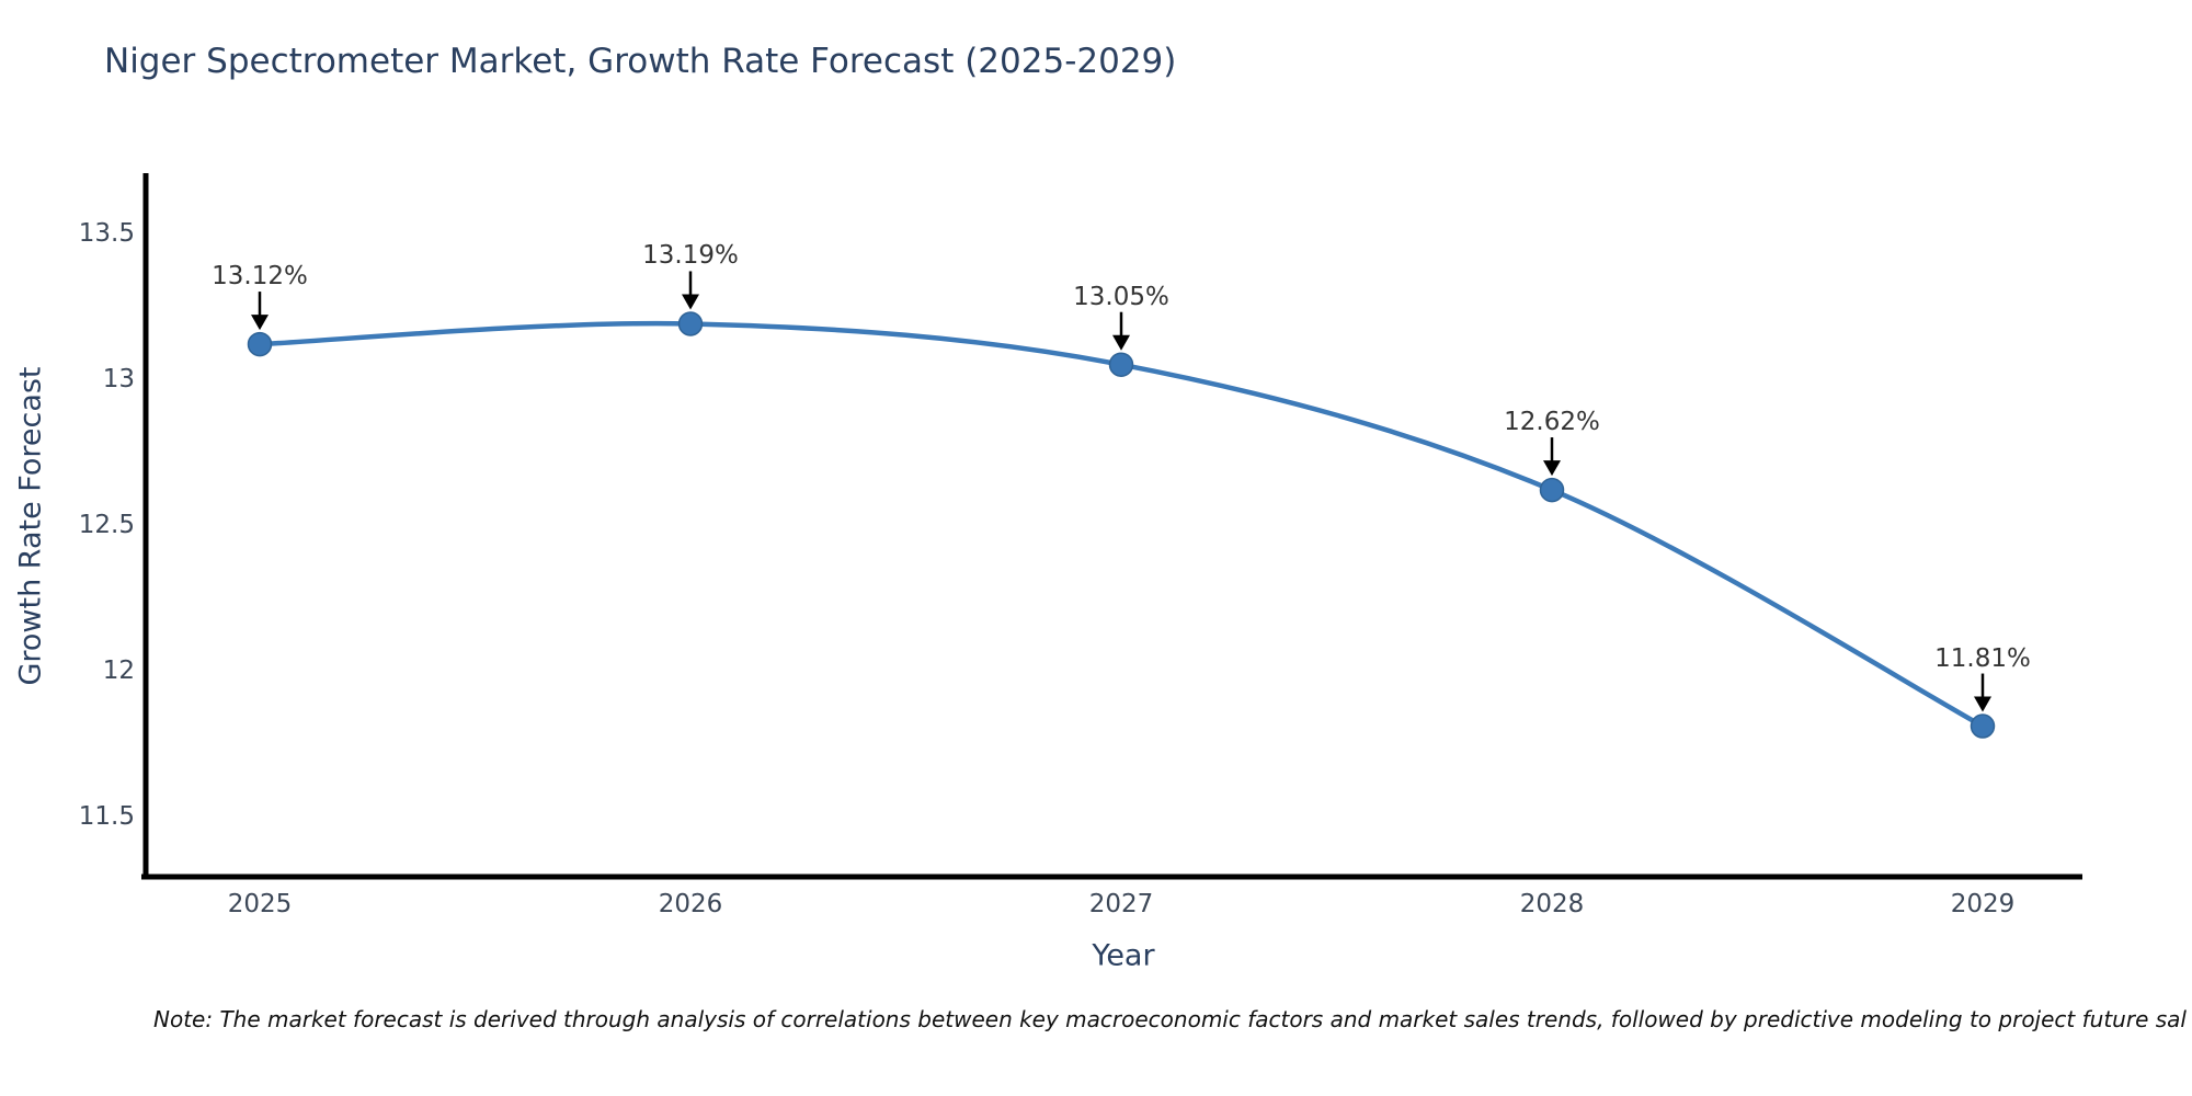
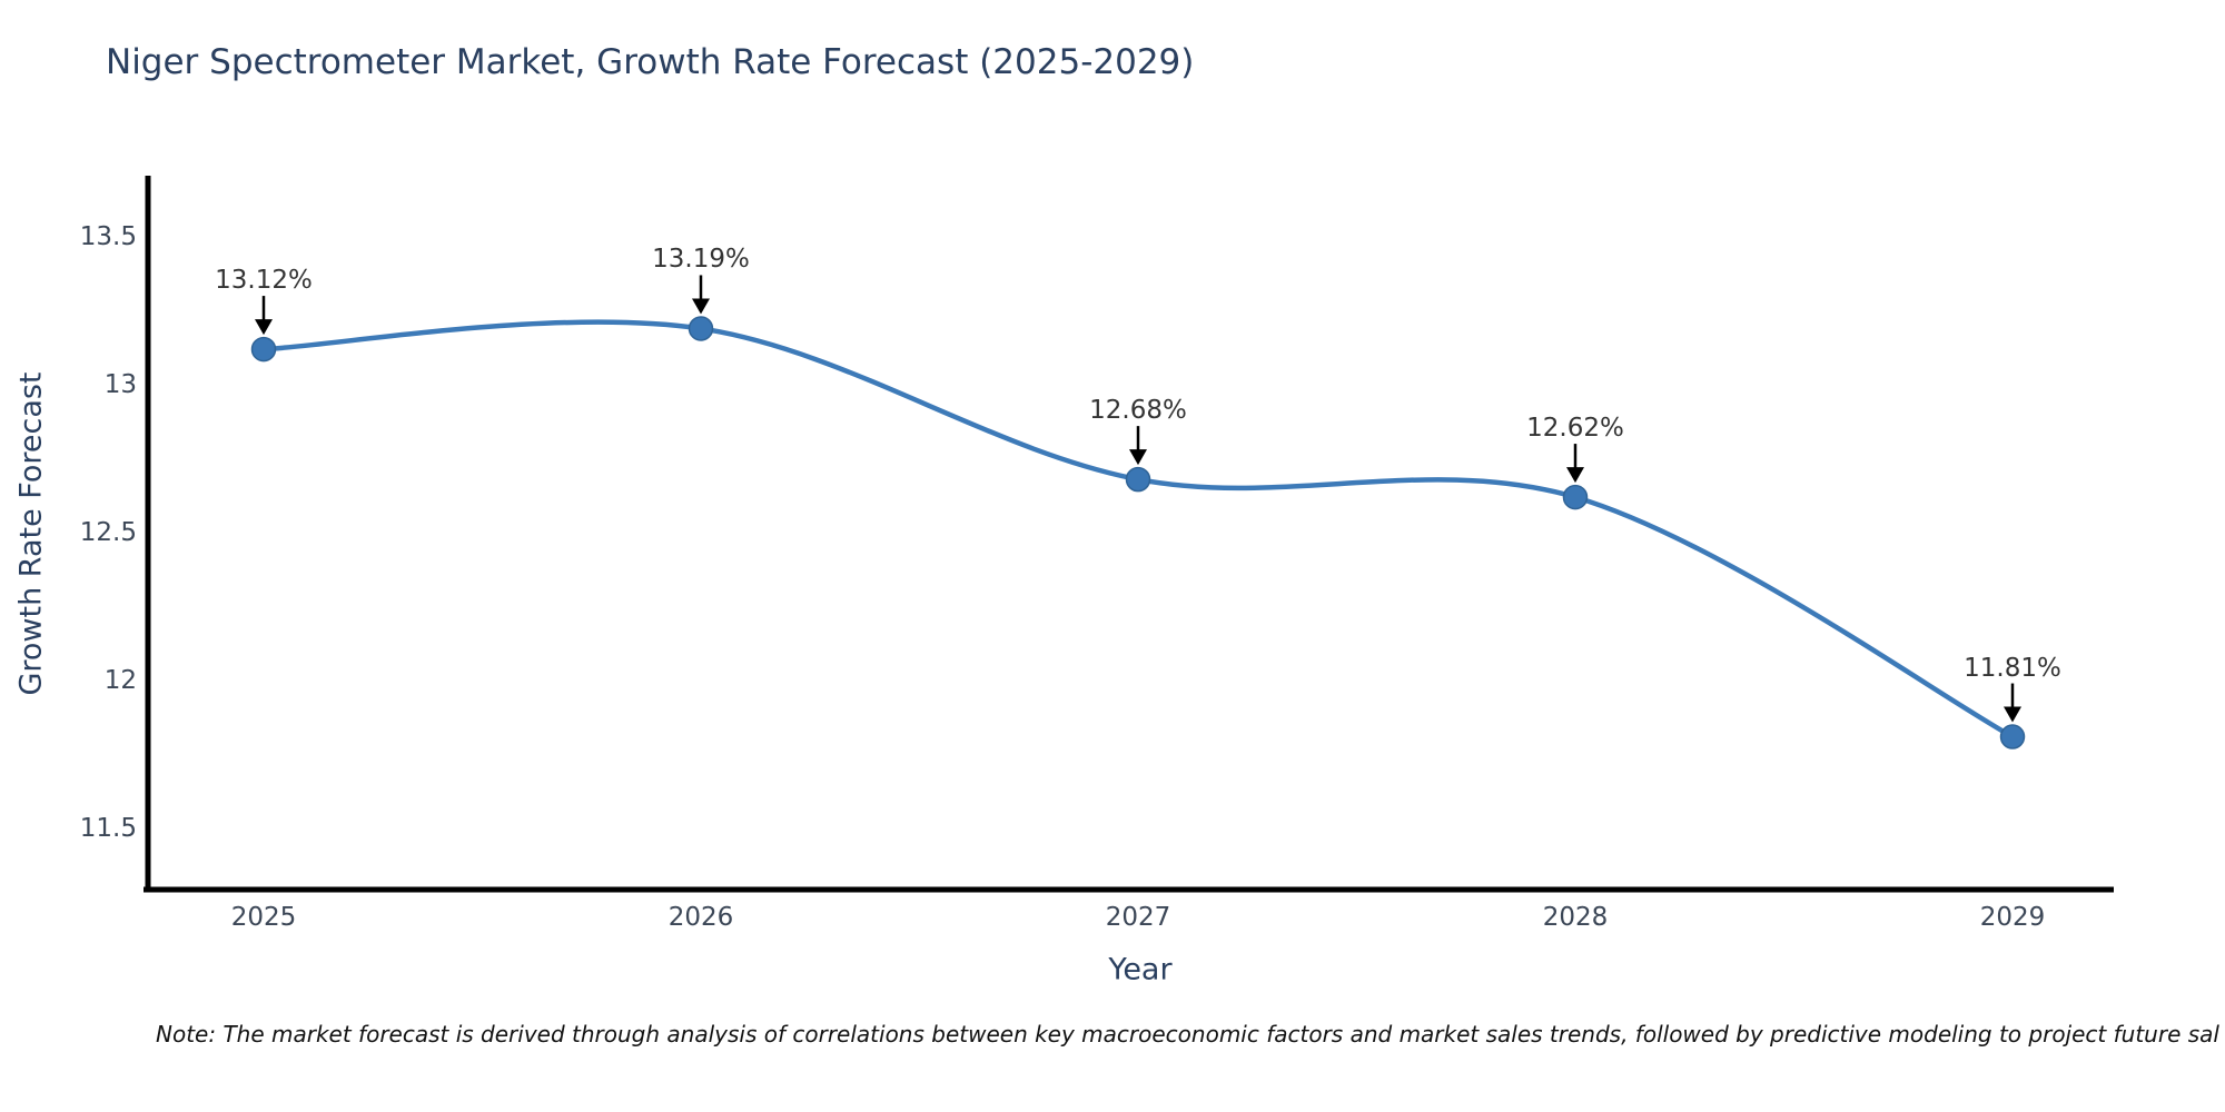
2027: 13.05% -> 12.68%
